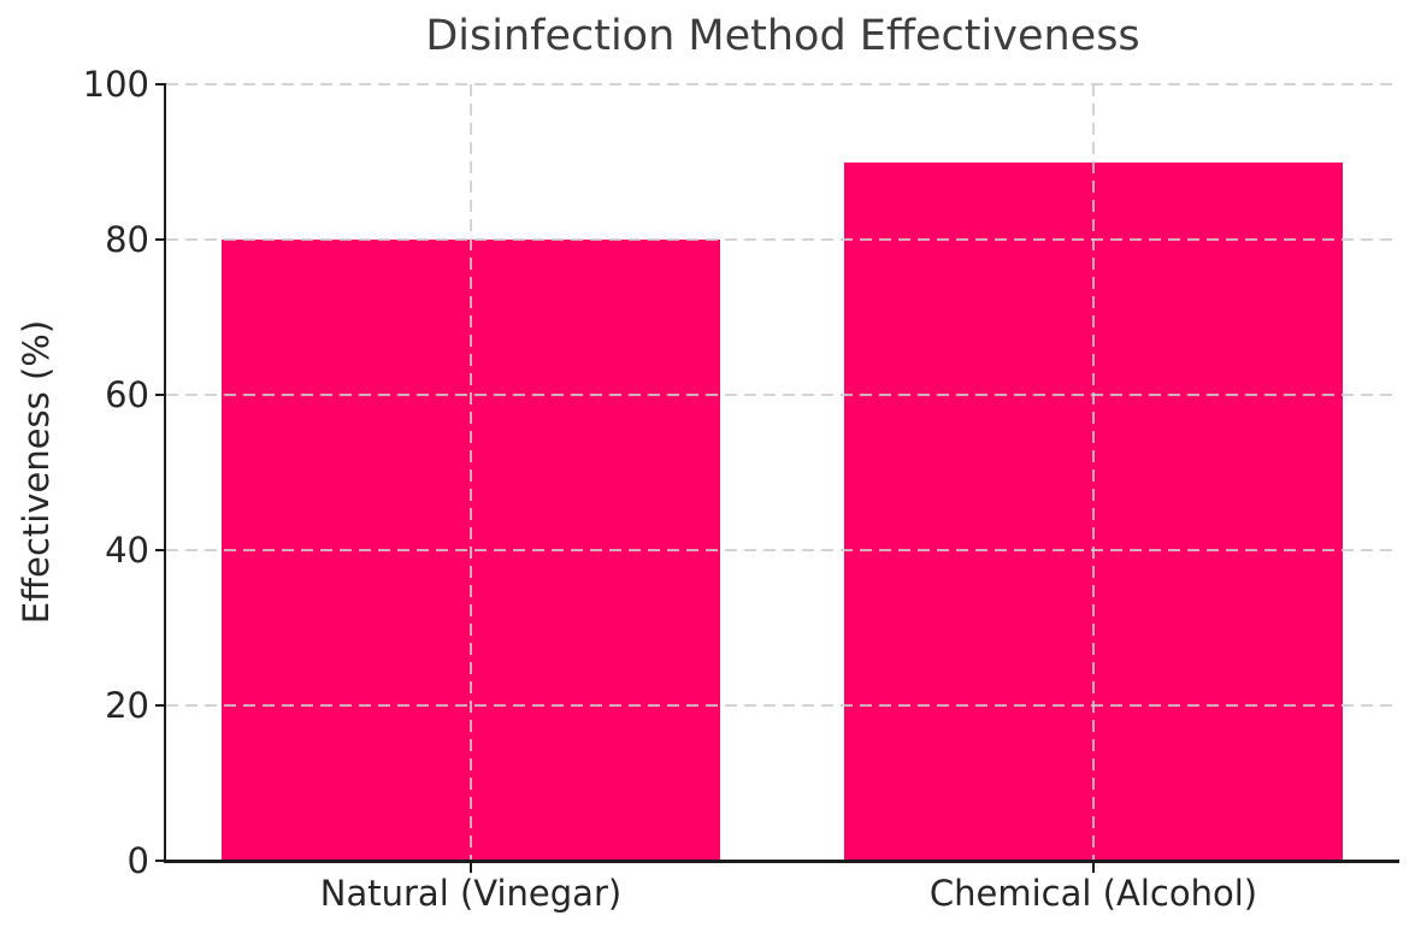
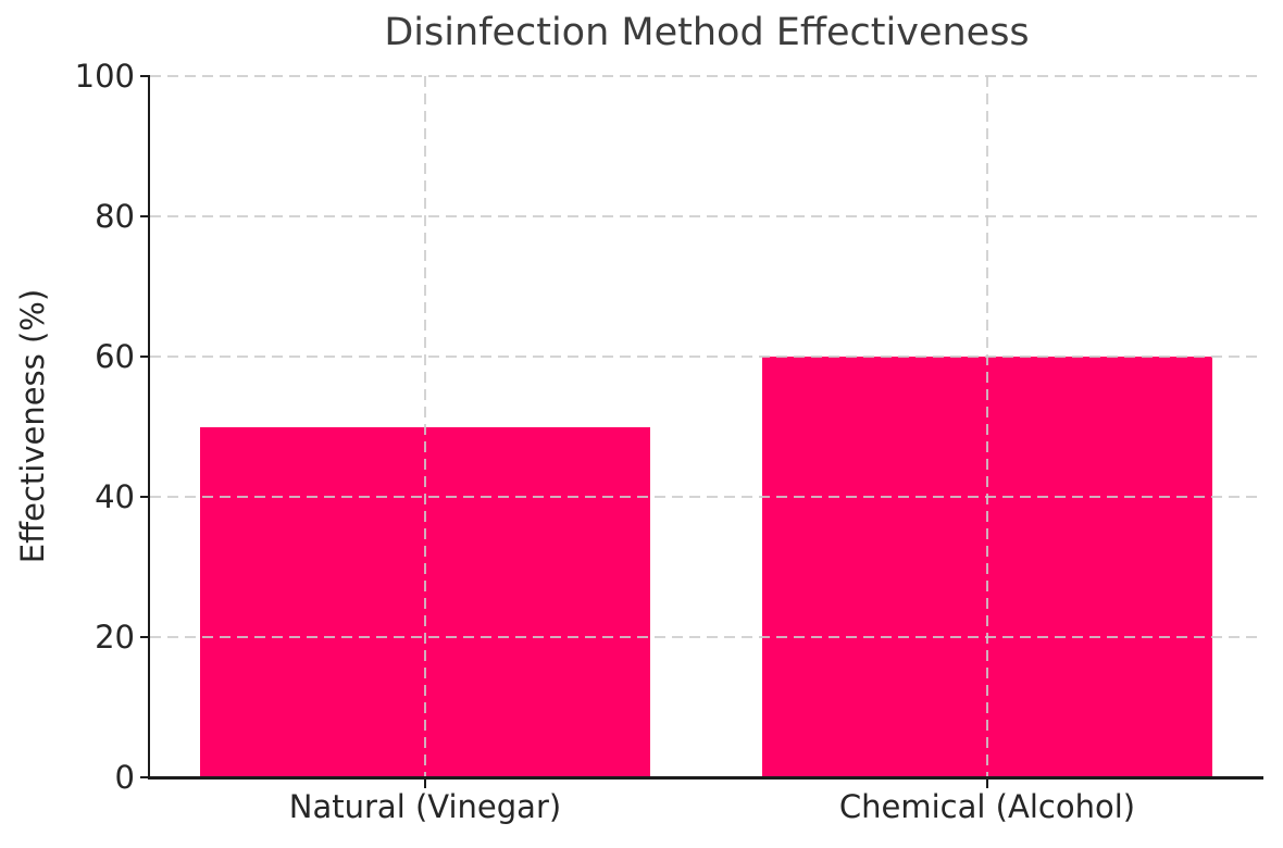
Natural (Vinegar): 80 -> 50
Chemical (Alcohol): 90 -> 60
